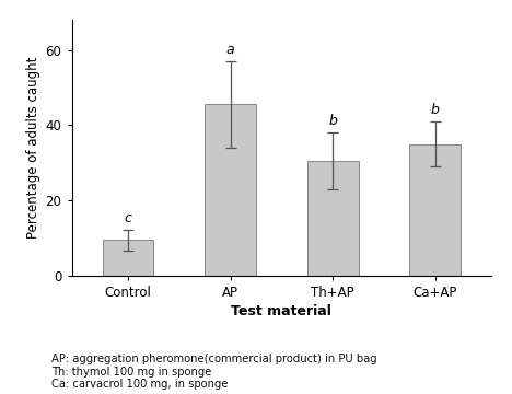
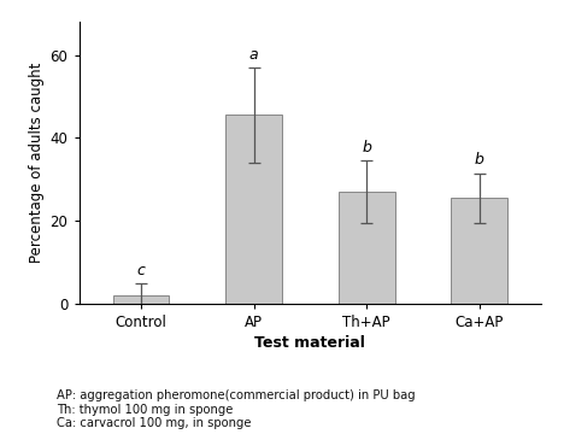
Control: 9.5 -> 2.0
Th+AP: 30.5 -> 27.0
Ca+AP: 35.0 -> 25.5
